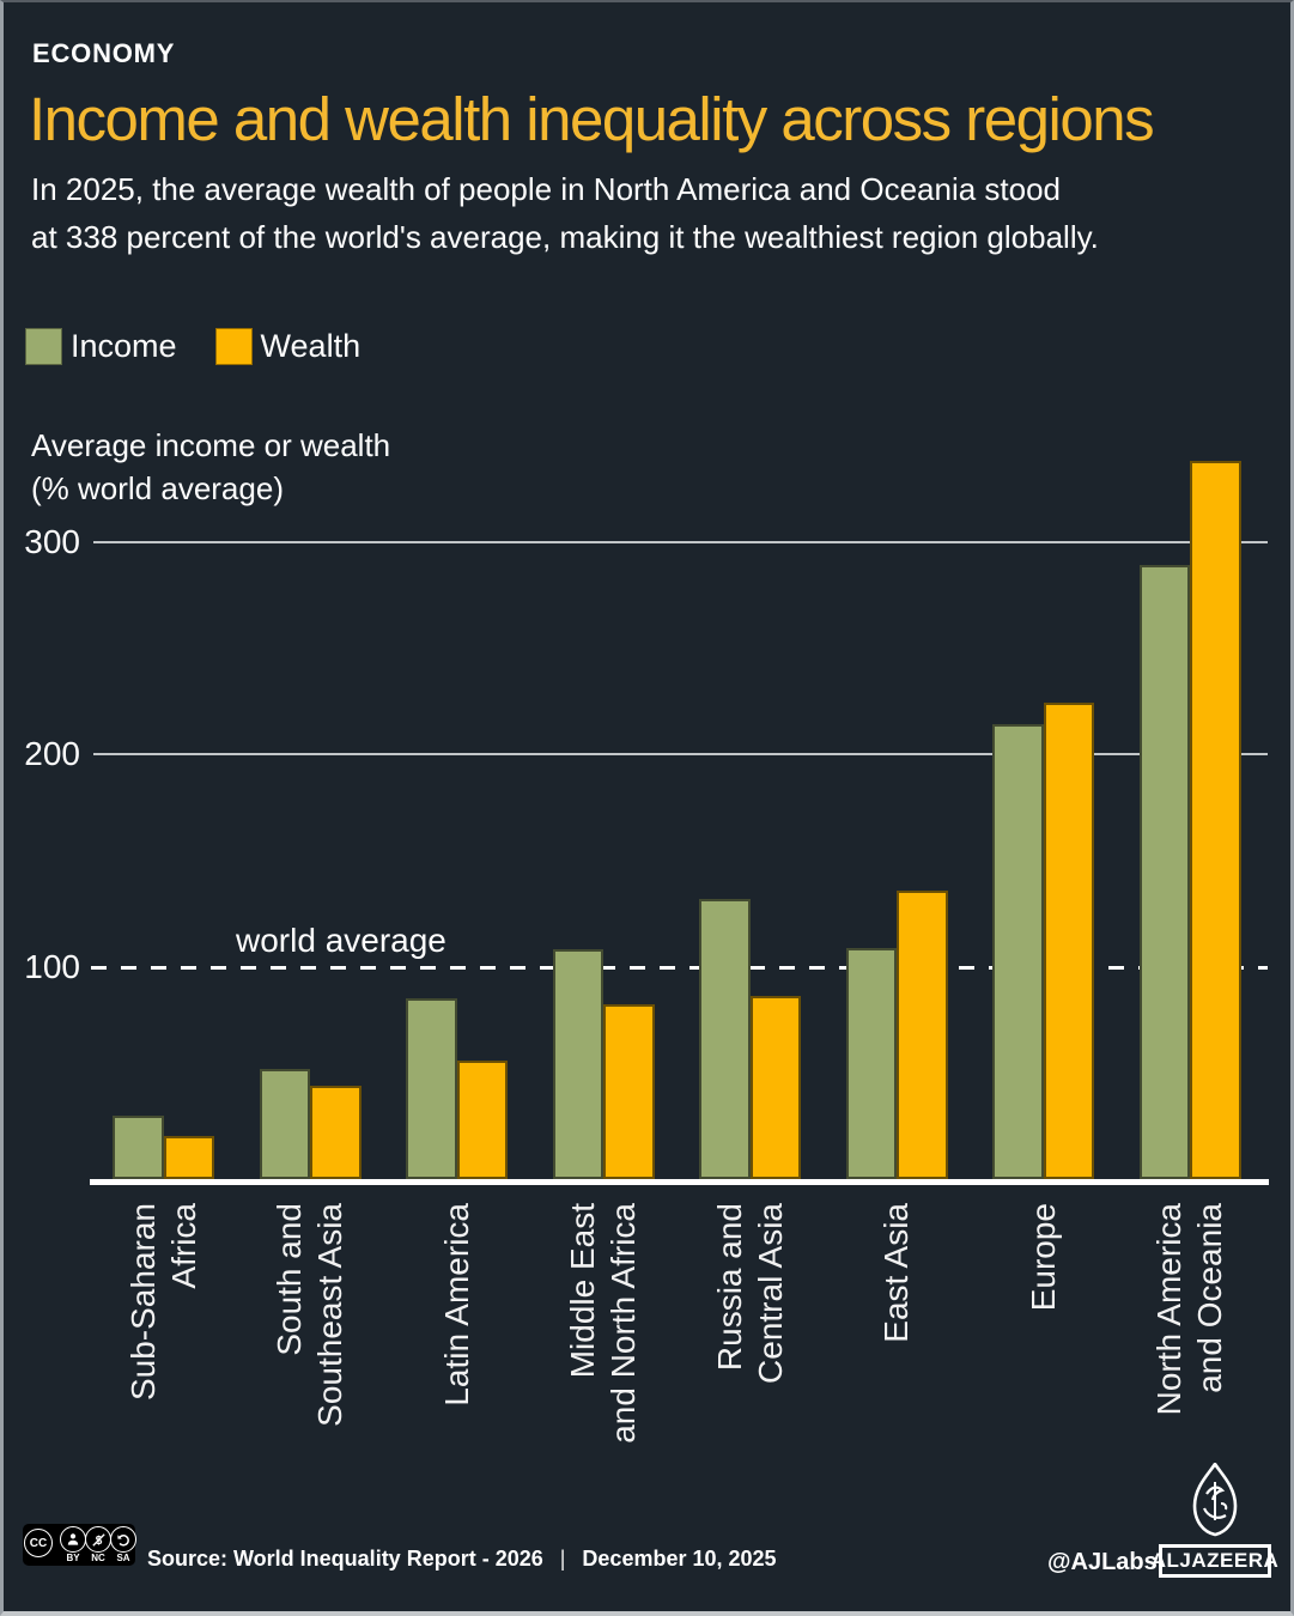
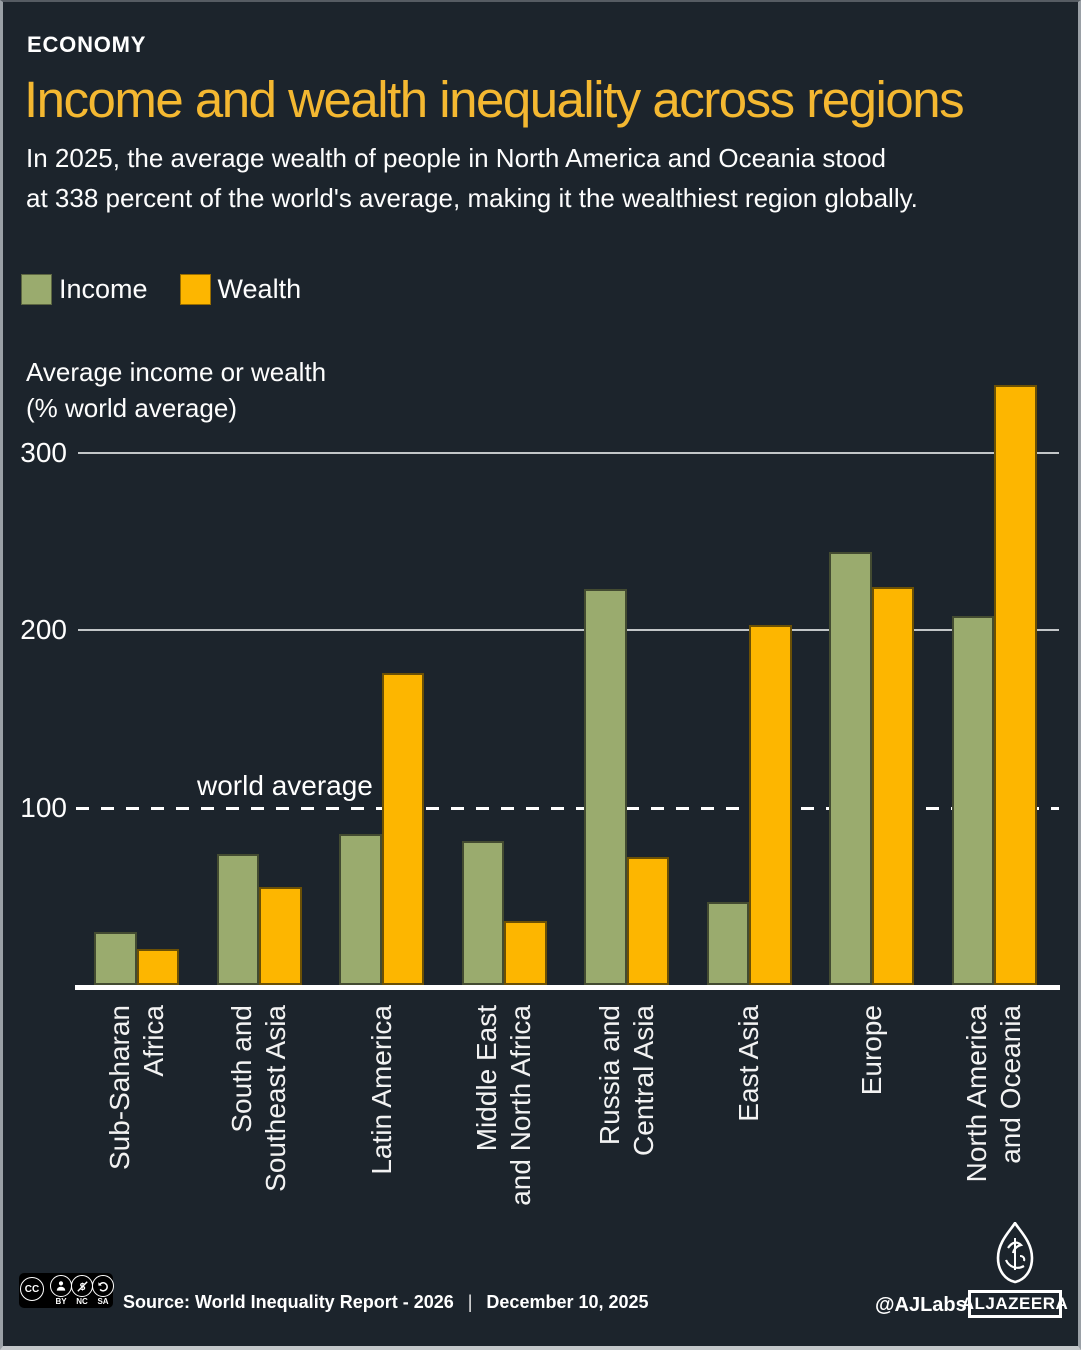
Income/South and Southeast Asia: 52 -> 74
Wealth/South and Southeast Asia: 44 -> 55
Wealth/Latin America: 56 -> 176
Income/Middle East and North Africa: 108 -> 81
Wealth/Middle East and North Africa: 82 -> 36
Income/Russia and Central Asia: 132 -> 223
Wealth/Russia and Central Asia: 86 -> 72
Income/East Asia: 109 -> 47
Wealth/East Asia: 136 -> 203
Income/Europe: 214 -> 244
Income/North America and Oceania: 289 -> 208
